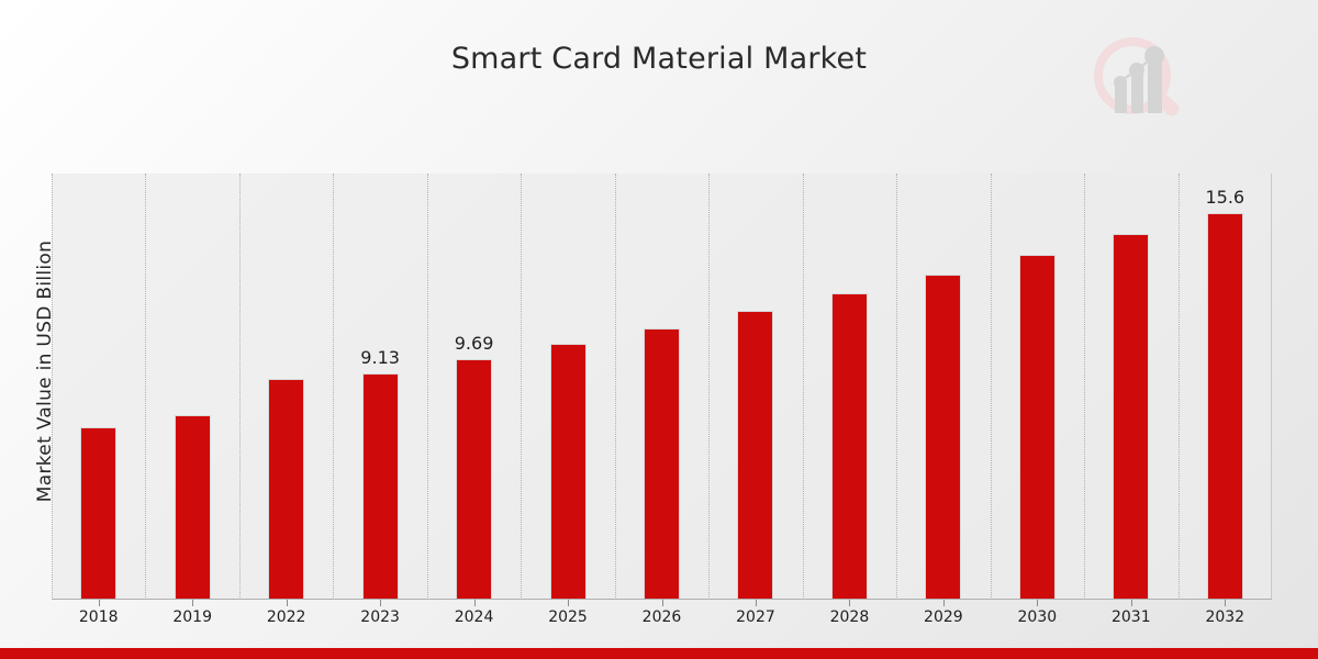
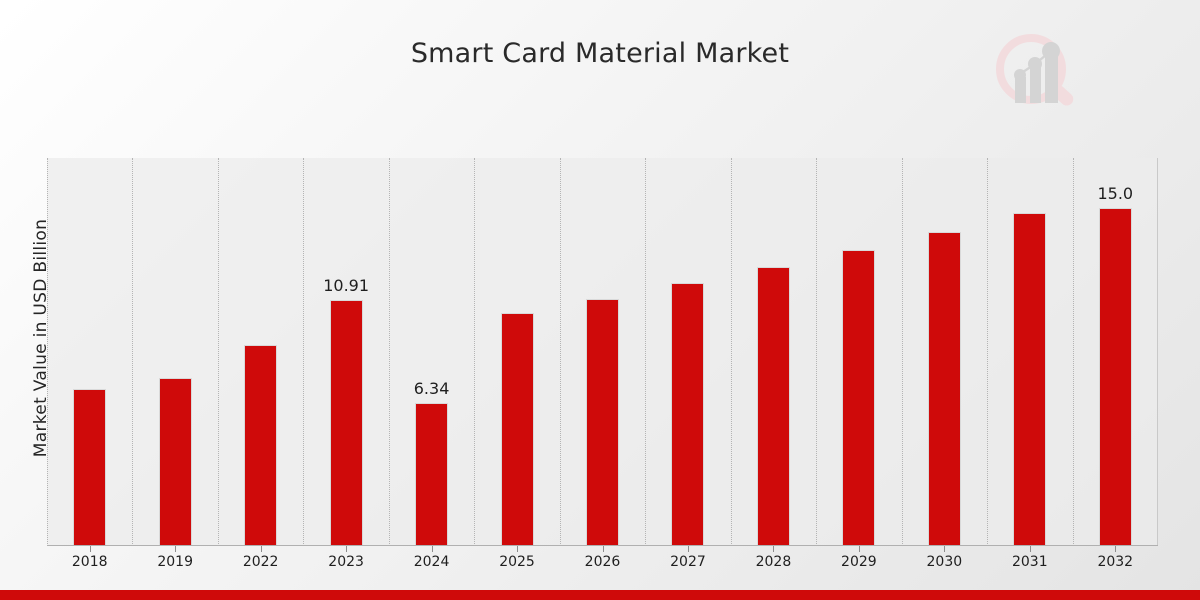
2023: 9.13 -> 10.91
2024: 9.69 -> 6.34
2032: 15.6 -> 15.0
